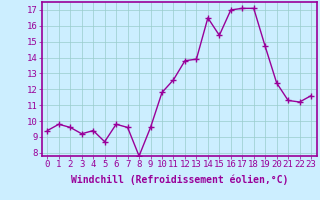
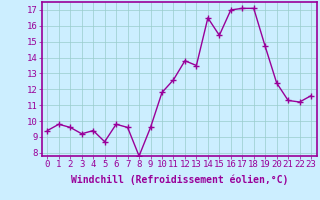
13: 13.9 -> 13.5
